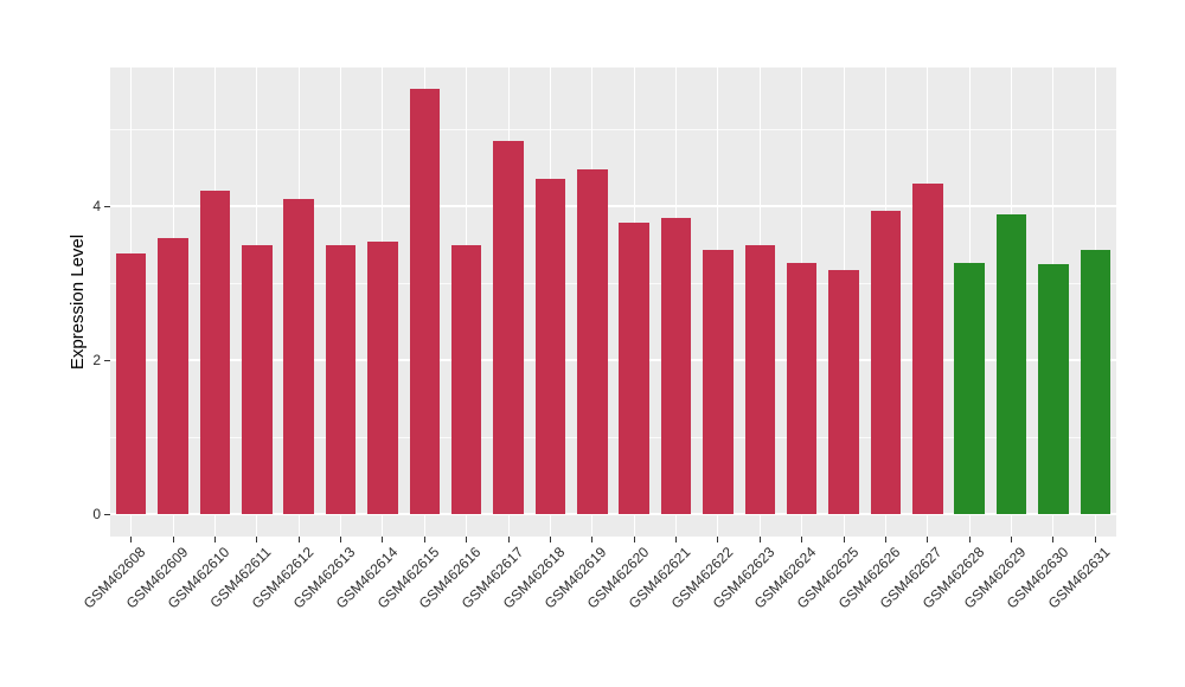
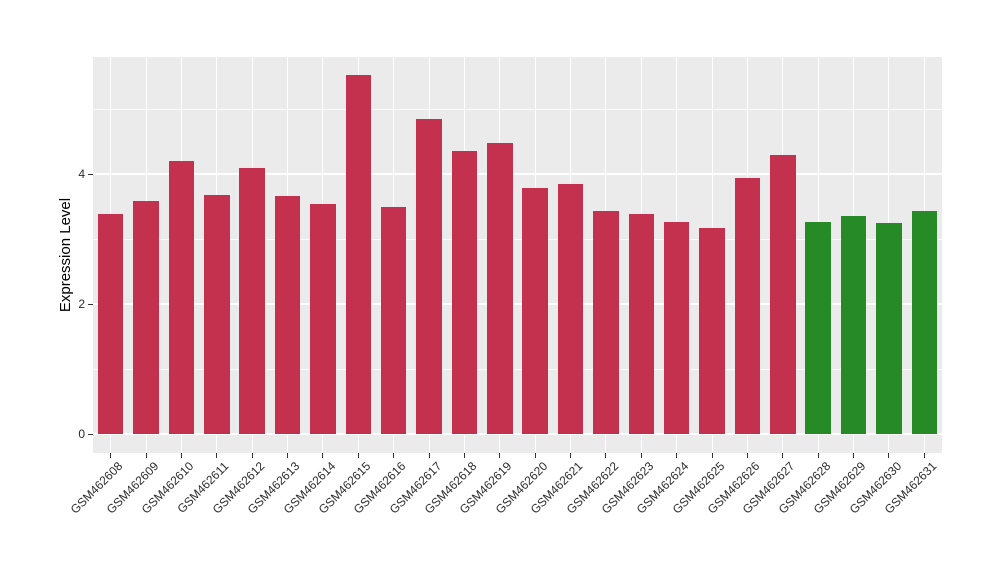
GSM462611: 3.5 -> 3.7
GSM462613: 3.5 -> 3.7
GSM462623: 3.5 -> 3.4
GSM462629: 3.9 -> 3.4
